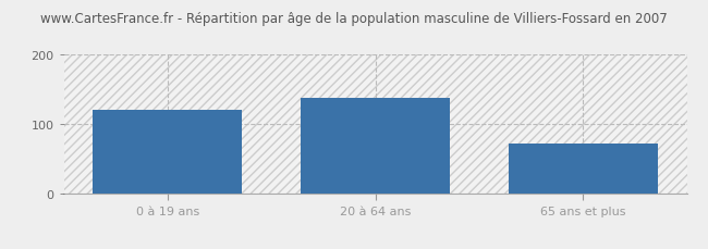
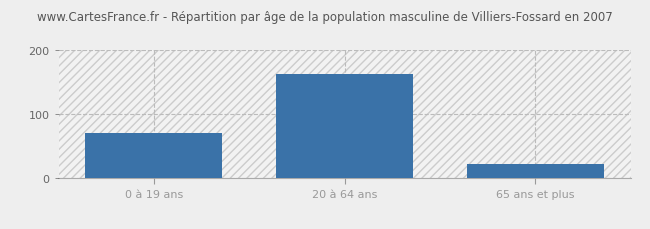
0 à 19 ans: 120 -> 70
20 à 64 ans: 138 -> 162
65 ans et plus: 72 -> 22
